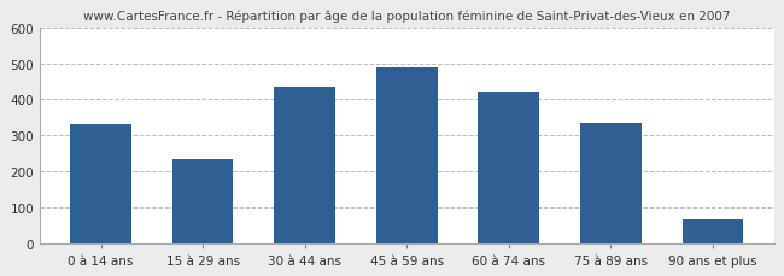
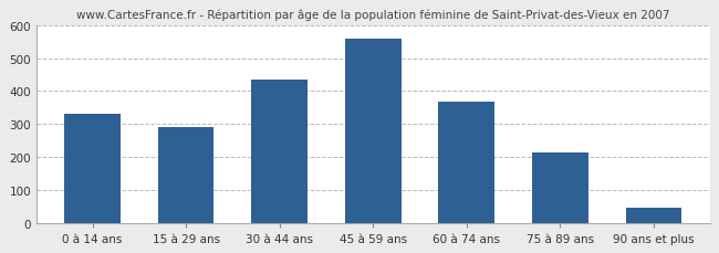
15 à 29 ans: 235 -> 290
45 à 59 ans: 490 -> 558
60 à 74 ans: 420 -> 368
75 à 89 ans: 335 -> 213
90 ans et plus: 65 -> 45
